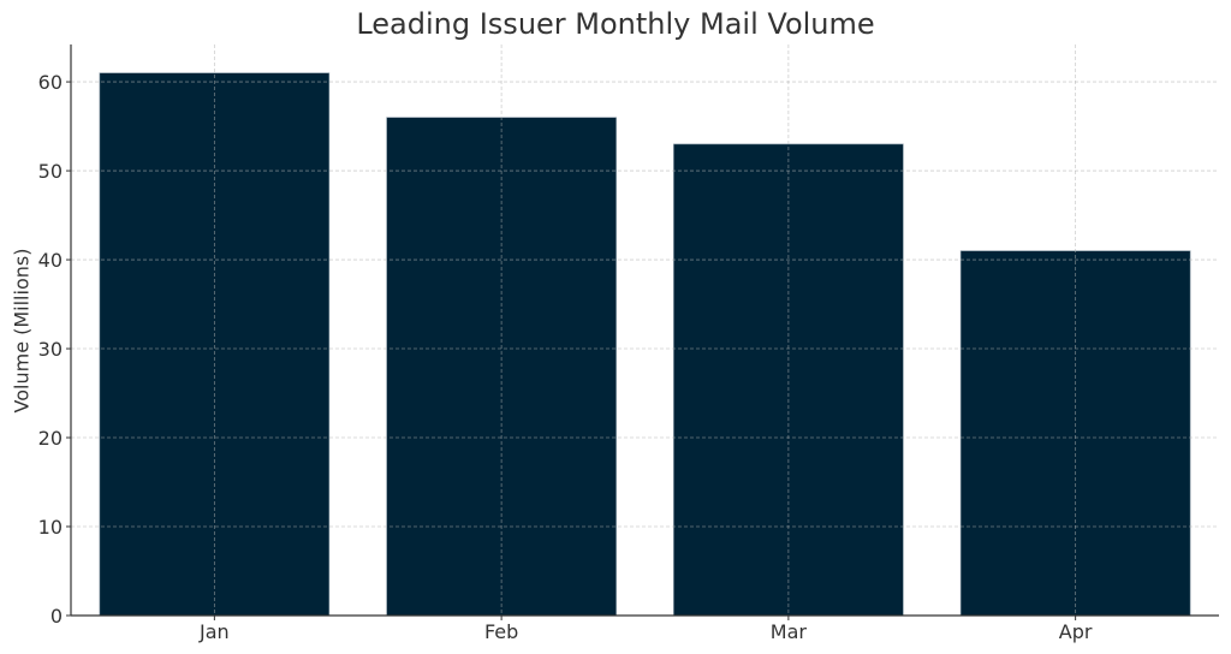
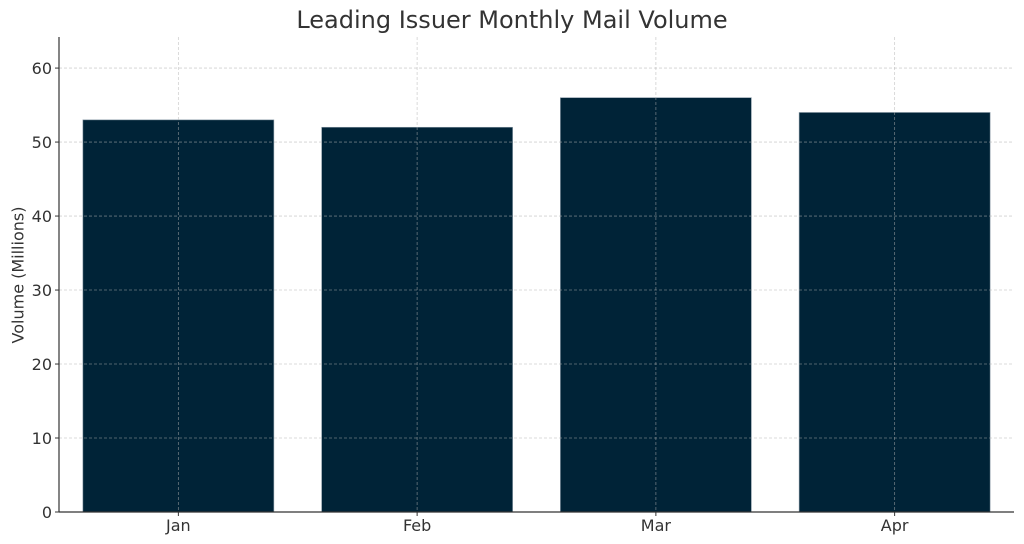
Jan: 61 -> 53
Feb: 56 -> 52
Mar: 53 -> 56
Apr: 41 -> 54
